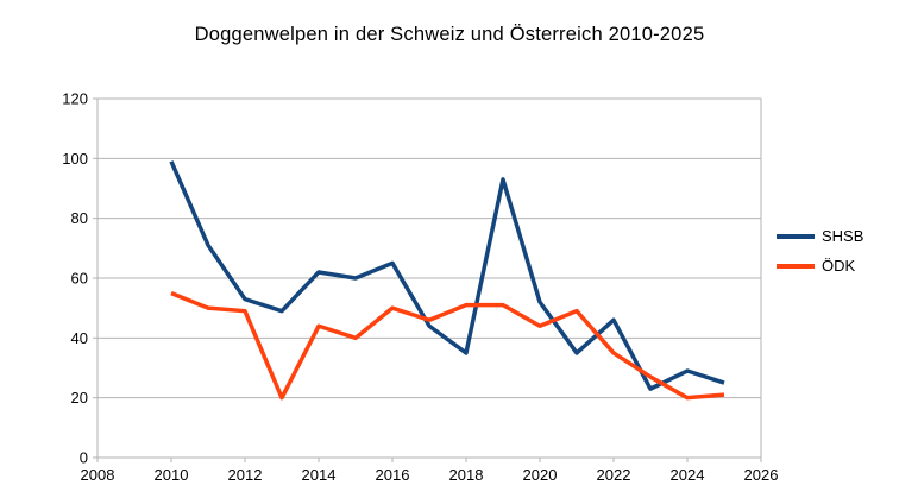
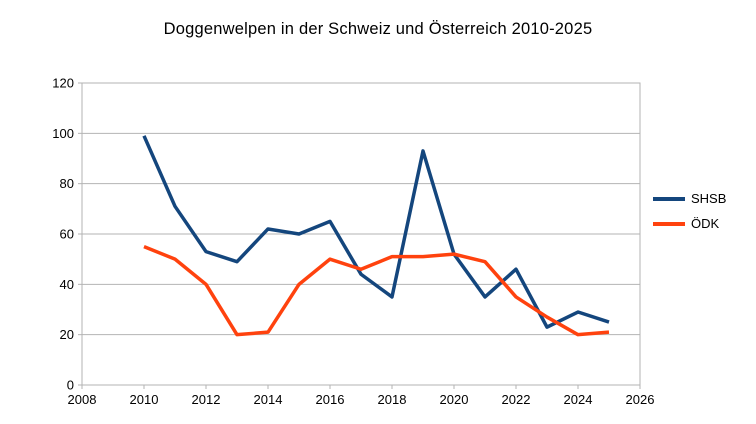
ÖDK/2012: 49 -> 40
ÖDK/2014: 44 -> 21
ÖDK/2020: 44 -> 52
